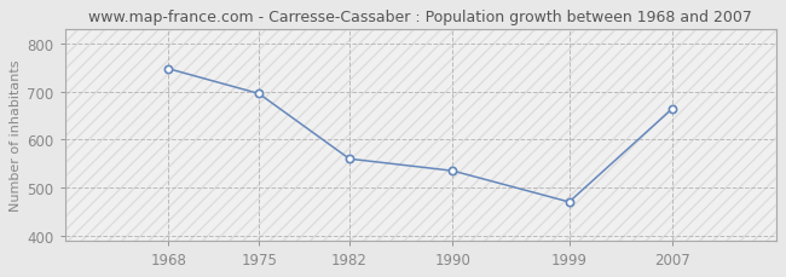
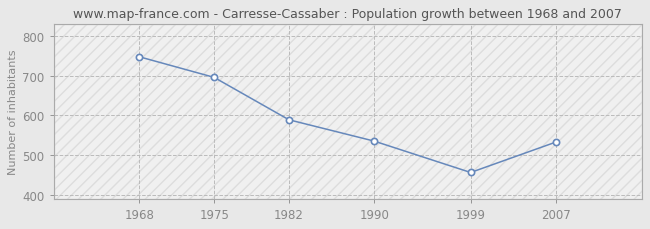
1982: 560 -> 589
1999: 470 -> 456
2007: 665 -> 533
